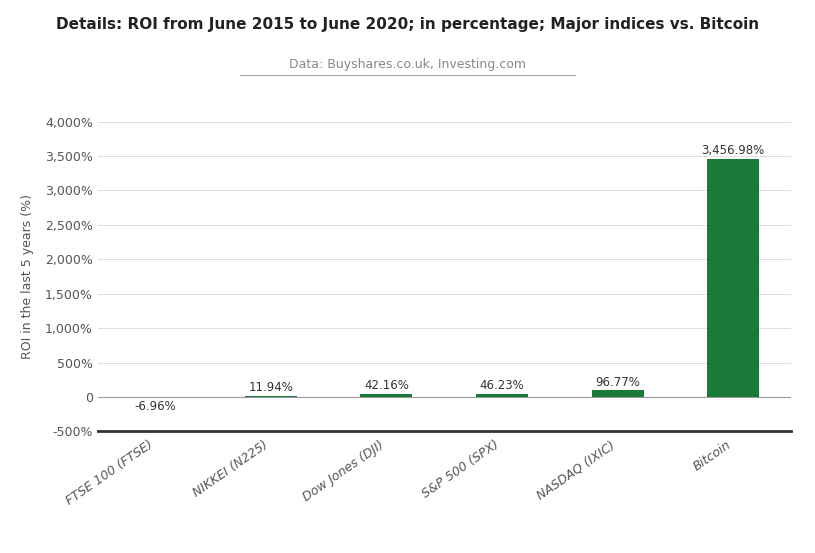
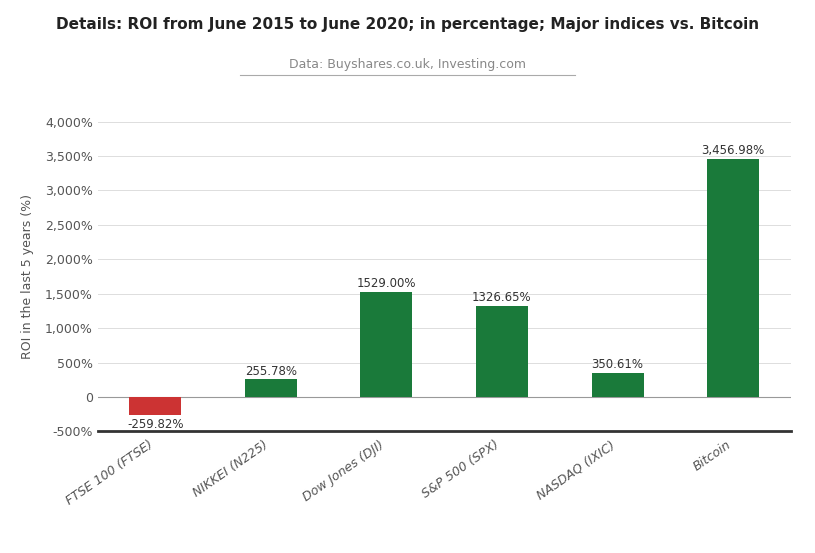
FTSE 100 (FTSE): -6.96% -> -259.82%
NIKKEI (N225): 11.94% -> 255.78%
Dow Jones (DJI): 42.16% -> 1529.00%
S&P 500 (SPX): 46.23% -> 1326.65%
NASDAQ (IXIC): 96.77% -> 350.61%
